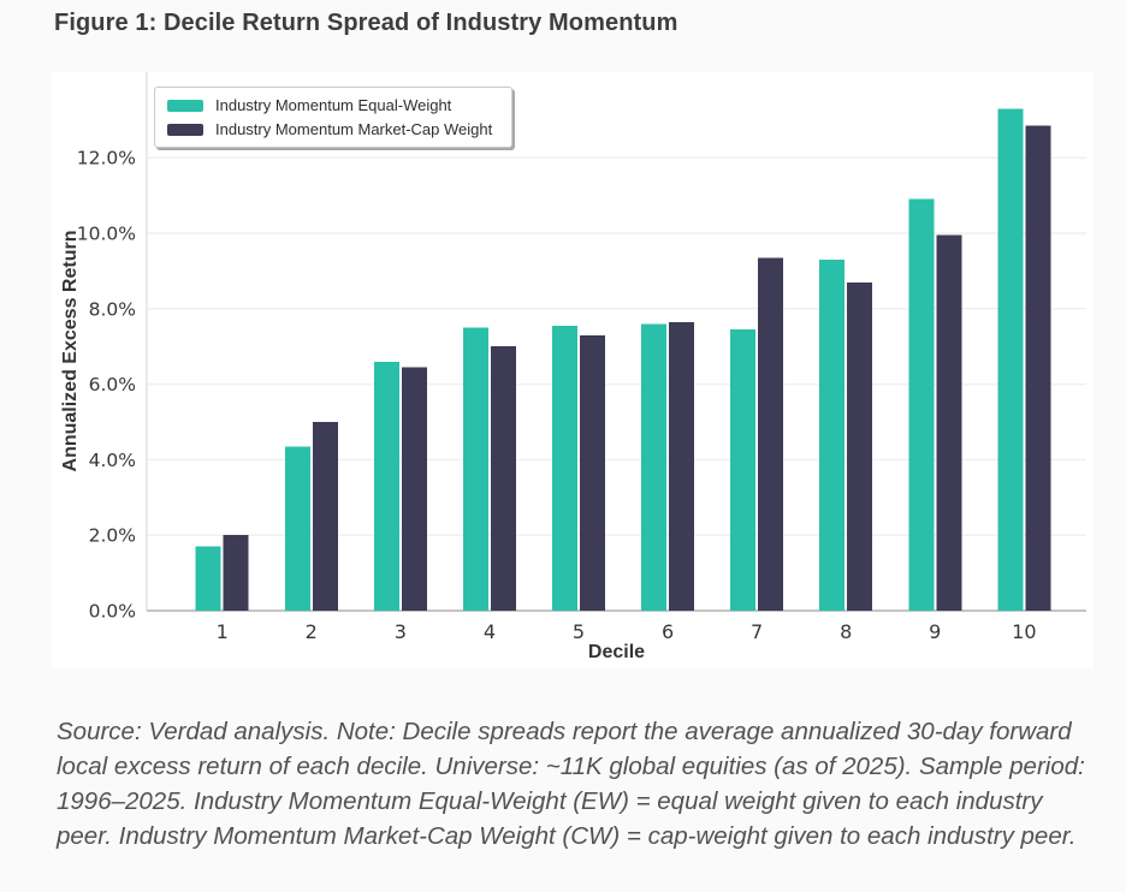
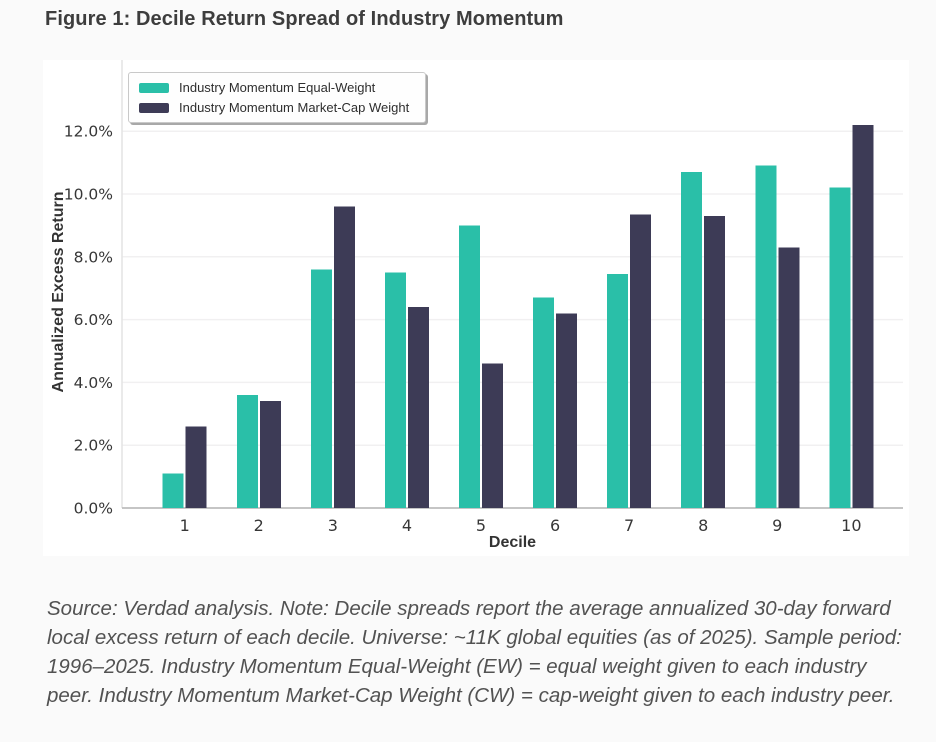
Industry Momentum Equal-Weight/1: 1.7% -> 1.1%
Industry Momentum Market-Cap Weight/1: 2.0% -> 2.6%
Industry Momentum Equal-Weight/2: 4.3% -> 3.6%
Industry Momentum Market-Cap Weight/2: 5.0% -> 3.4%
Industry Momentum Equal-Weight/3: 6.6% -> 7.6%
Industry Momentum Market-Cap Weight/3: 6.5% -> 9.6%
Industry Momentum Market-Cap Weight/4: 7.0% -> 6.4%
Industry Momentum Equal-Weight/5: 7.5% -> 9.0%
Industry Momentum Market-Cap Weight/5: 7.3% -> 4.6%
Industry Momentum Equal-Weight/6: 7.6% -> 6.7%
Industry Momentum Market-Cap Weight/6: 7.7% -> 6.2%
Industry Momentum Equal-Weight/8: 9.3% -> 10.7%
Industry Momentum Market-Cap Weight/8: 8.7% -> 9.3%
Industry Momentum Market-Cap Weight/9: 9.9% -> 8.3%
Industry Momentum Equal-Weight/10: 13.3% -> 10.2%
Industry Momentum Market-Cap Weight/10: 12.8% -> 12.2%
